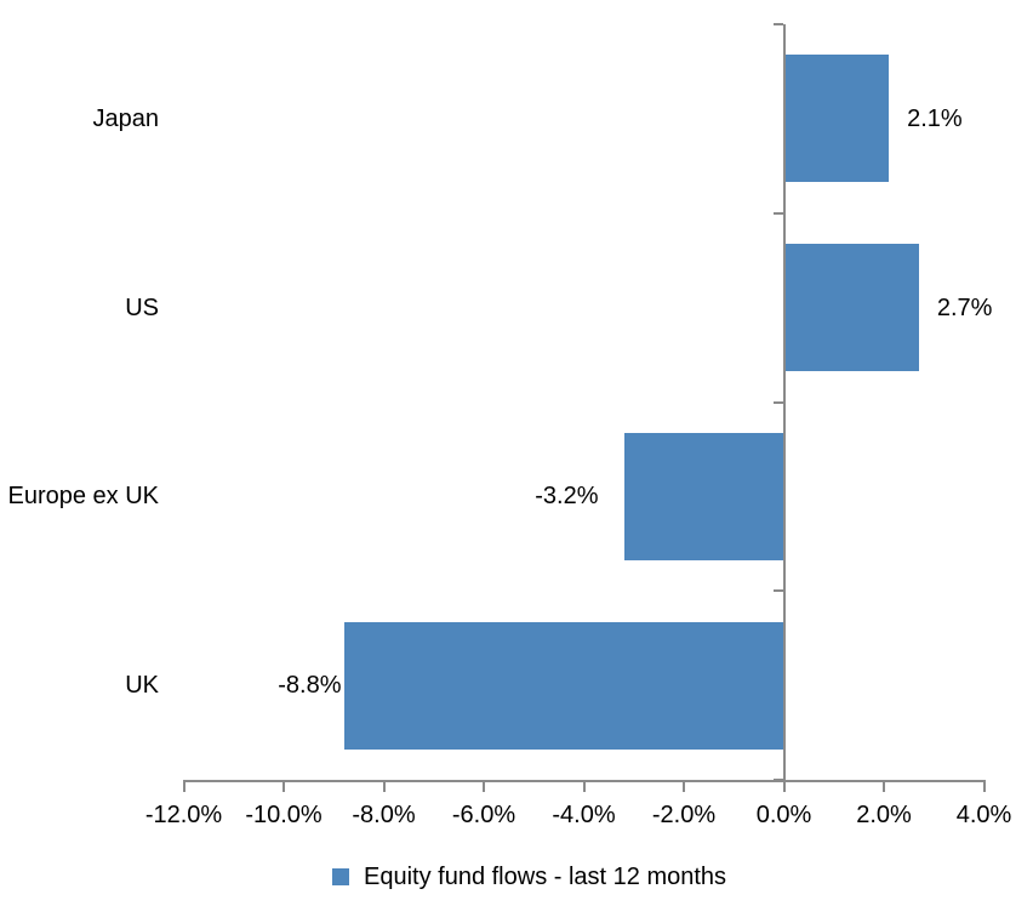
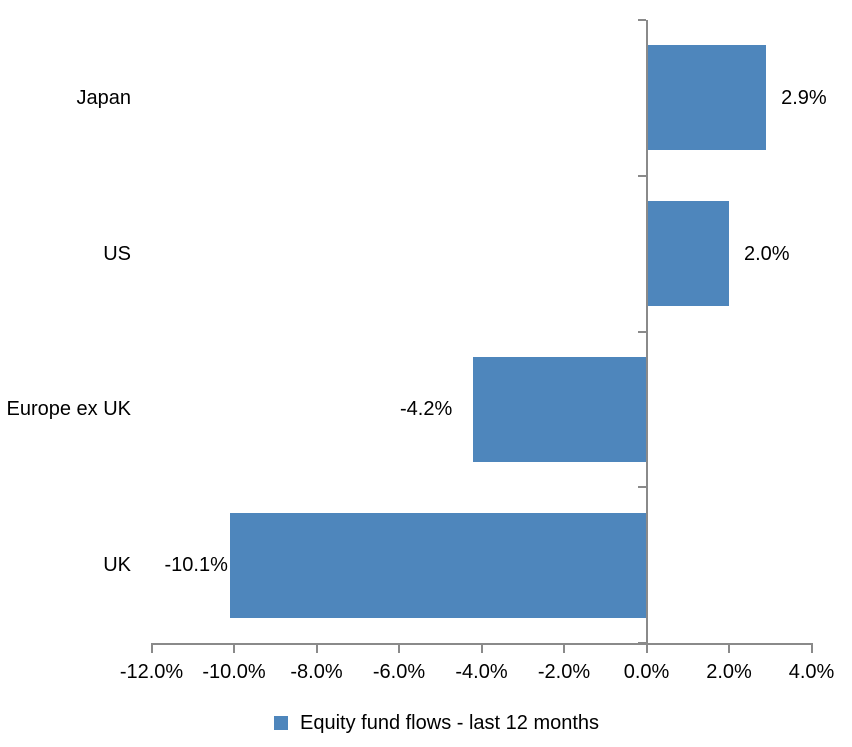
Japan: 2.1% -> 2.9%
US: 2.7% -> 2.0%
Europe ex UK: -3.2% -> -4.2%
UK: -8.8% -> -10.1%
